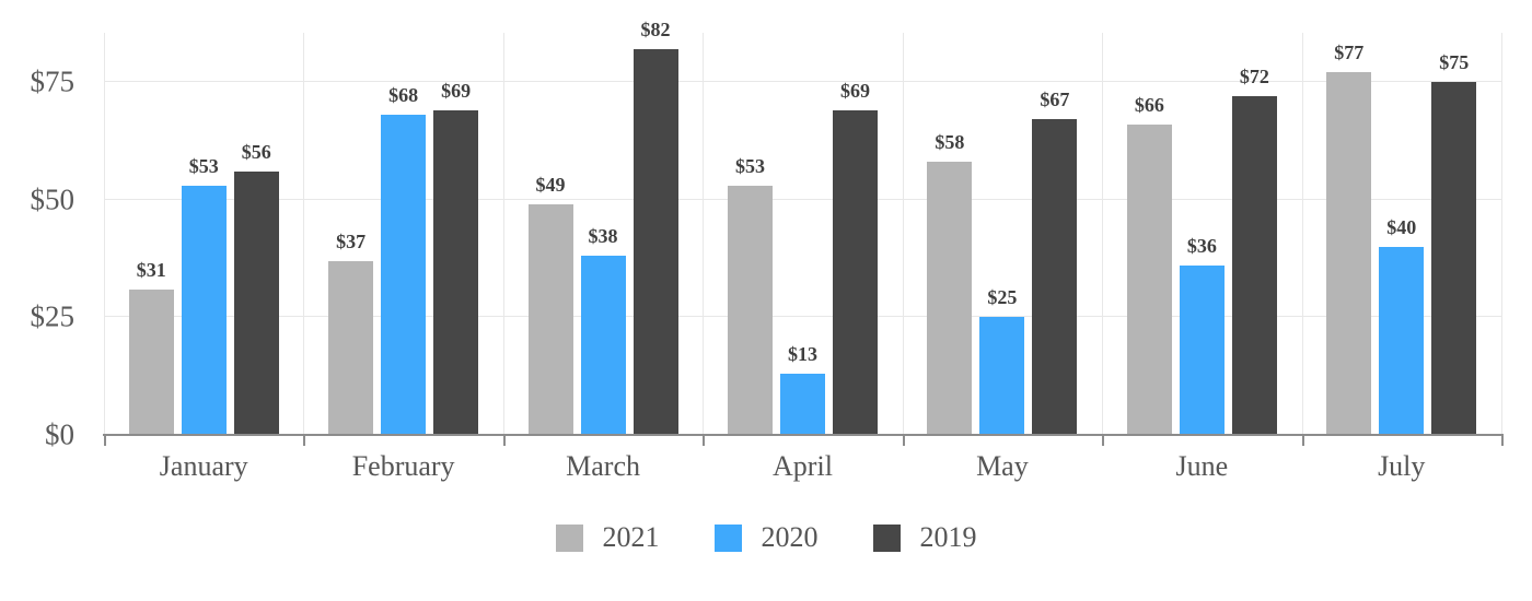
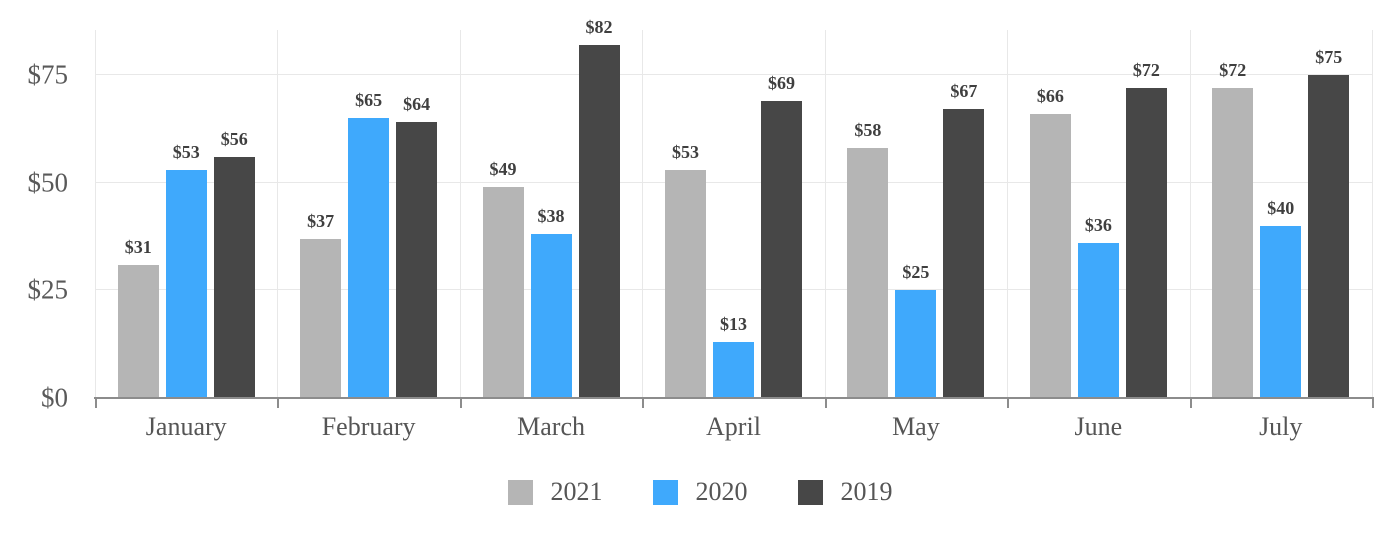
2020/February: $68 -> $65
2019/February: $69 -> $64
2021/July: $77 -> $72
